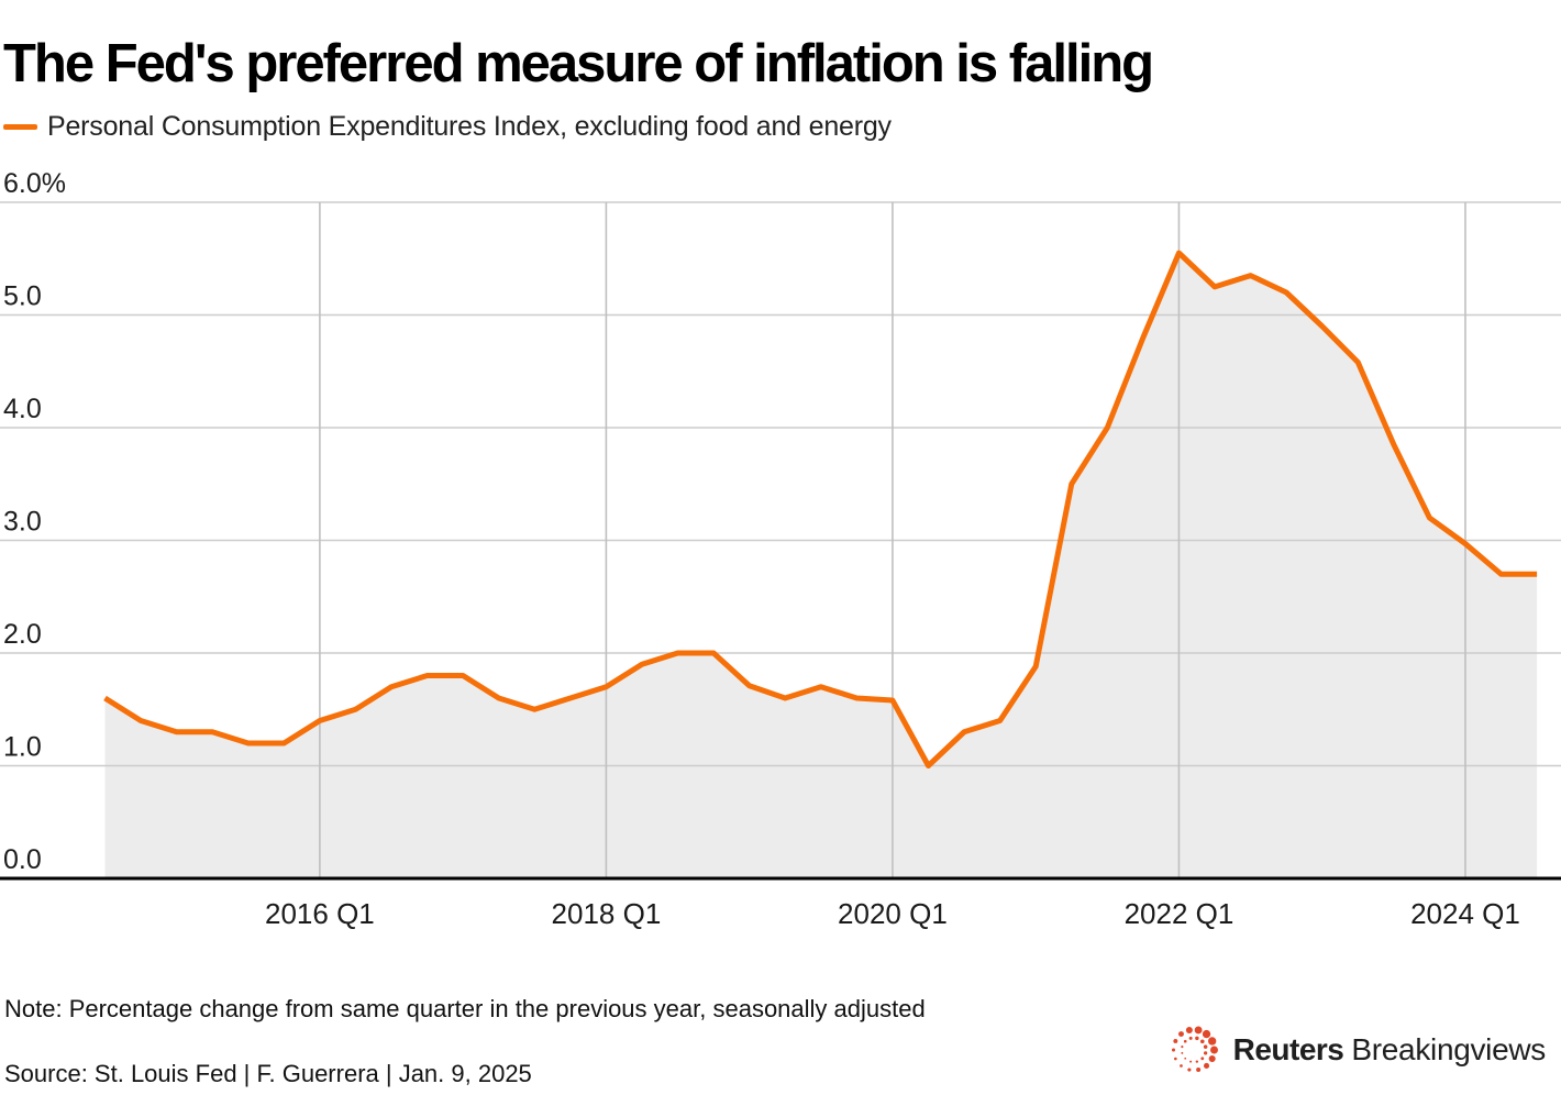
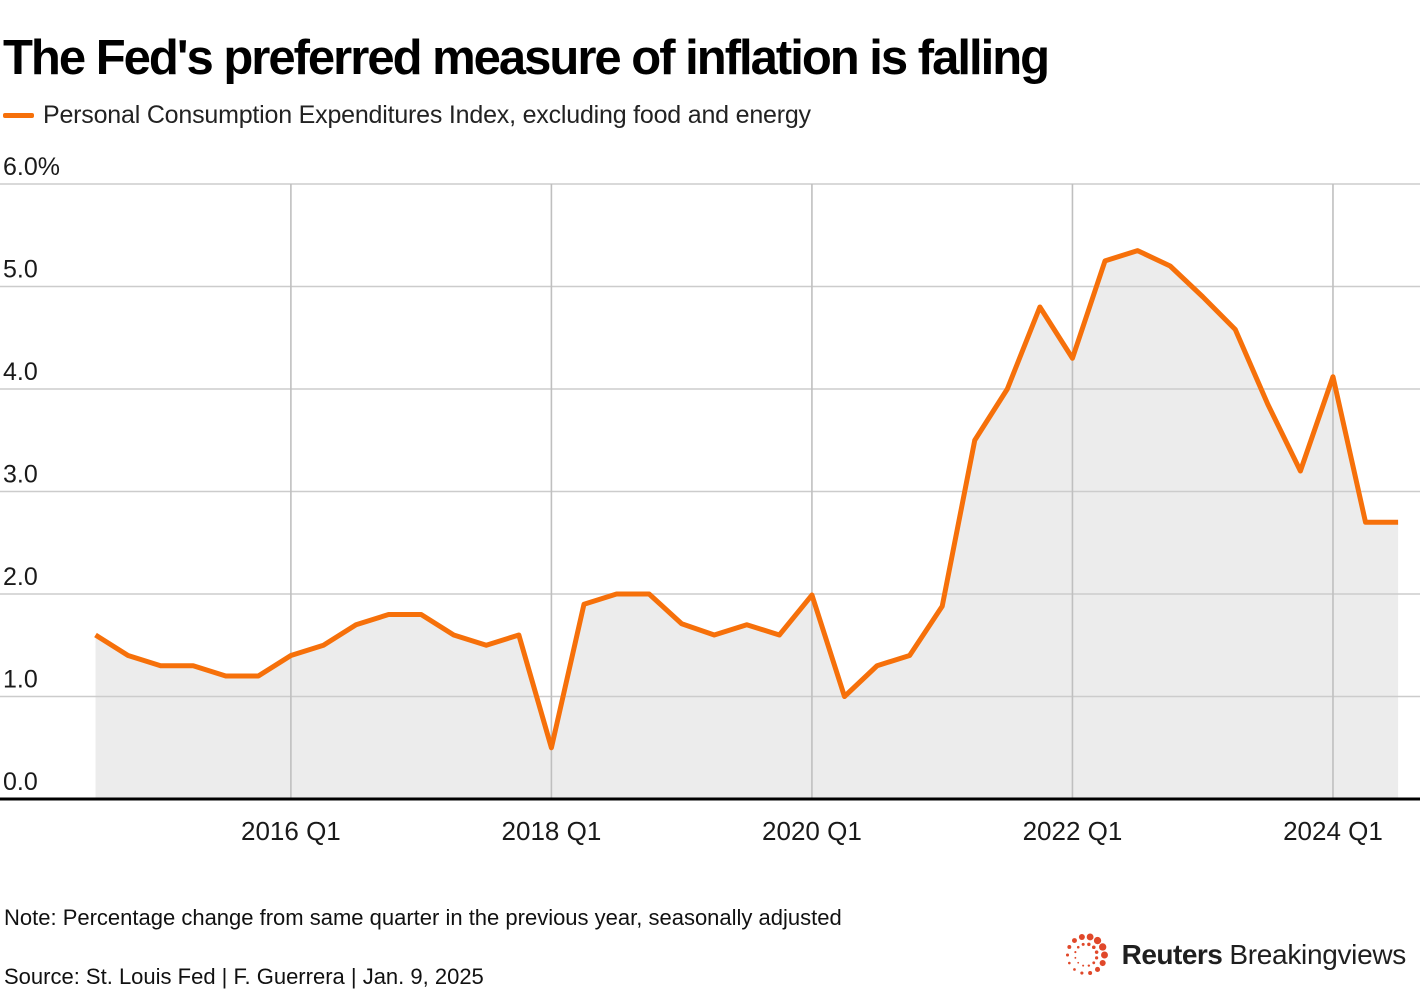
2018 Q1: 1.70% -> 0.50%
2020 Q1: 1.58% -> 1.99%
2022 Q1: 5.55% -> 4.30%
2024 Q1: 2.97% -> 4.12%
